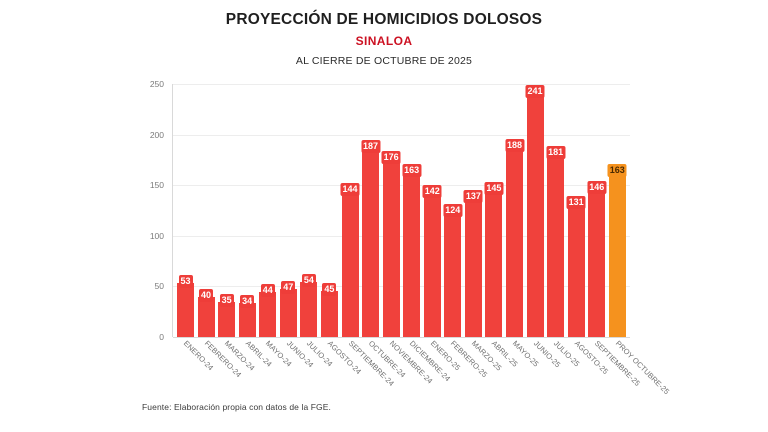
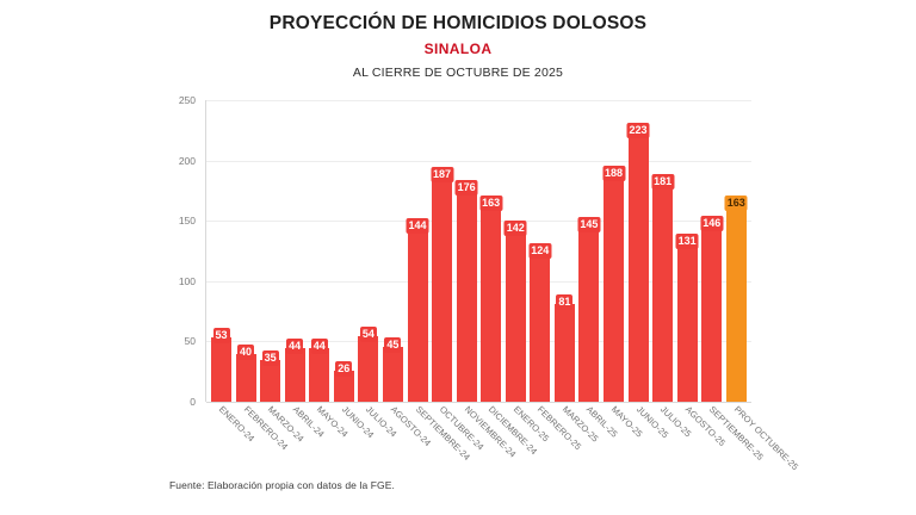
ABRIL-24: 34 -> 44
JUNIO-24: 47 -> 26
MARZO-25: 137 -> 81
JUNIO-25: 241 -> 223
